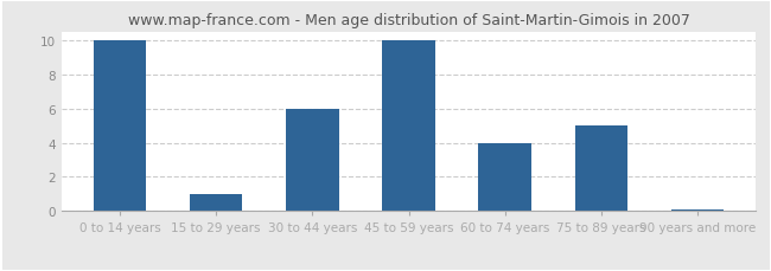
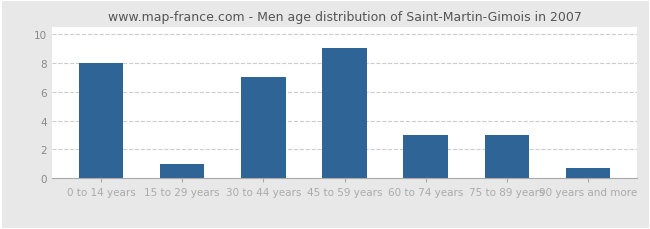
0 to 14 years: 10.0 -> 8.0
30 to 44 years: 6.0 -> 7.0
45 to 59 years: 10.0 -> 9.0
60 to 74 years: 4.0 -> 3.0
75 to 89 years: 5.0 -> 3.0
90 years and more: 0.1 -> 0.7
